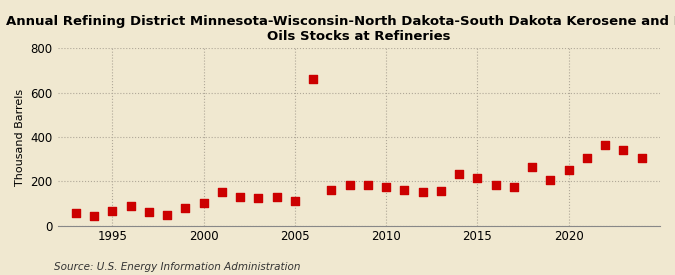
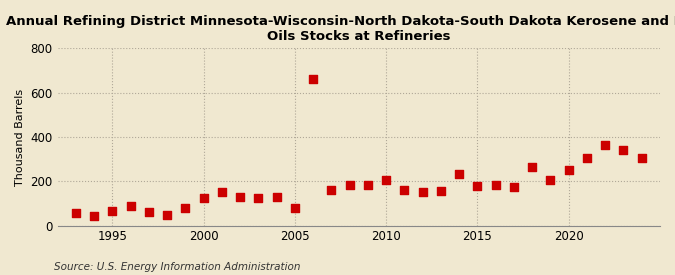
2000: 100 -> 125
2005: 110 -> 80
2010: 175 -> 205
2015: 215 -> 180
